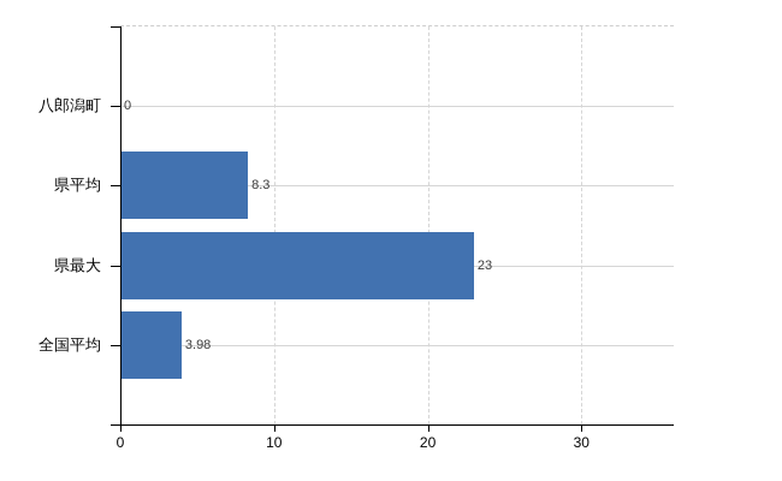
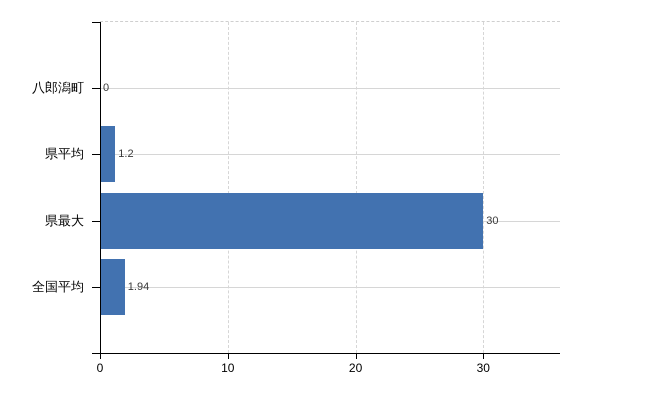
県平均: 8.3 -> 1.2
県最大: 23 -> 30
全国平均: 3.98 -> 1.94
